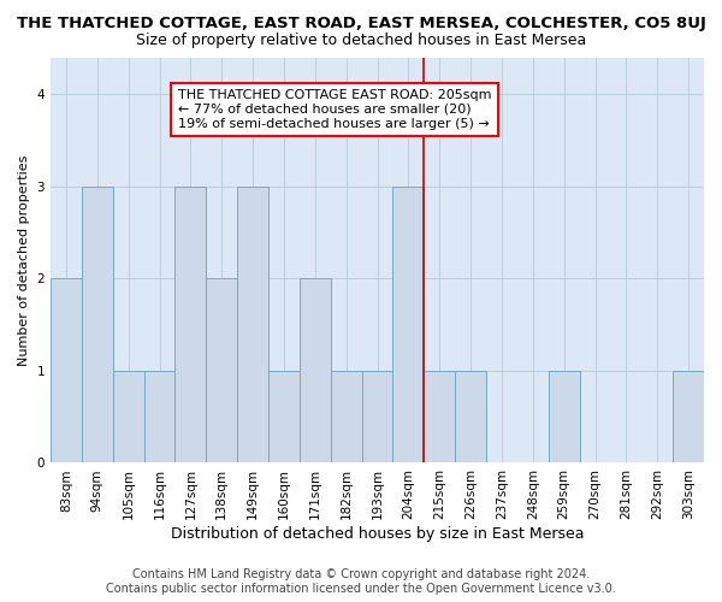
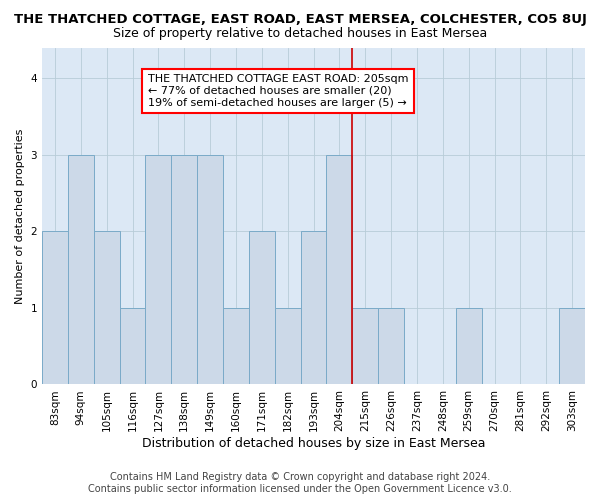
105sqm: 1 -> 2
138sqm: 2 -> 3
193sqm: 1 -> 2
